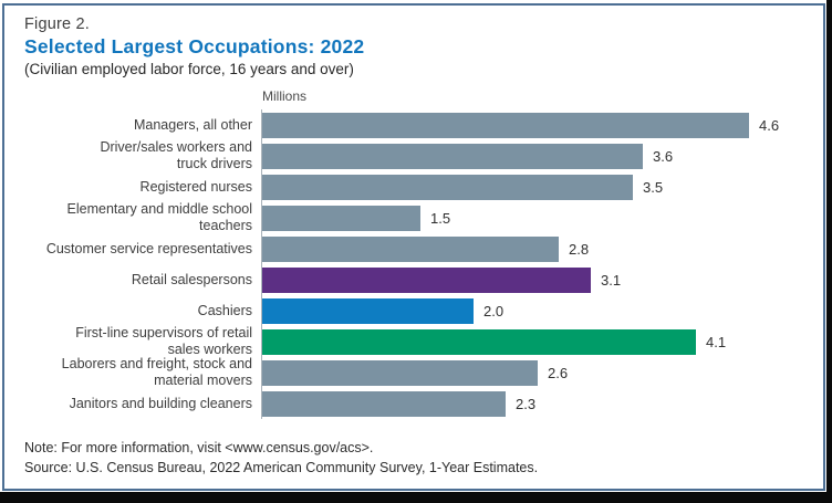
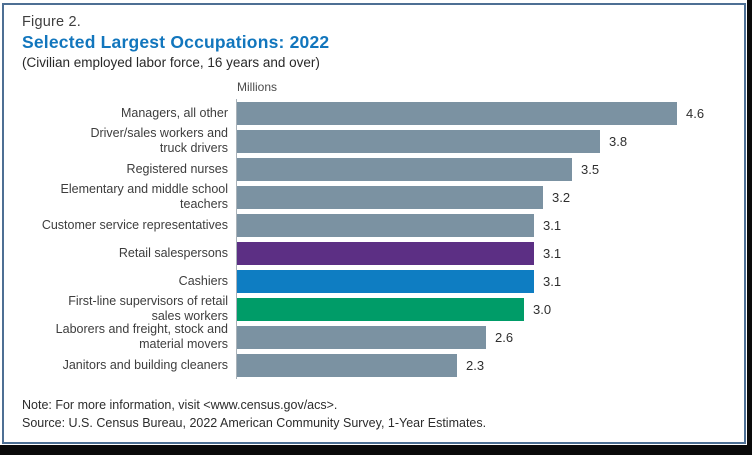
Driver/sales workers and truck drivers: 3.6 -> 3.8
Elementary and middle school teachers: 1.5 -> 3.2
Customer service representatives: 2.8 -> 3.1
Cashiers: 2.0 -> 3.1
First-line supervisors of retail sales workers: 4.1 -> 3.0
